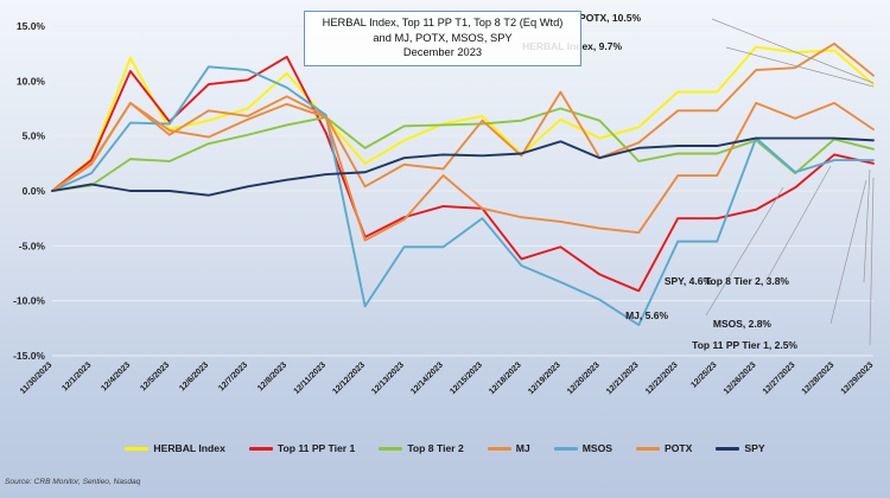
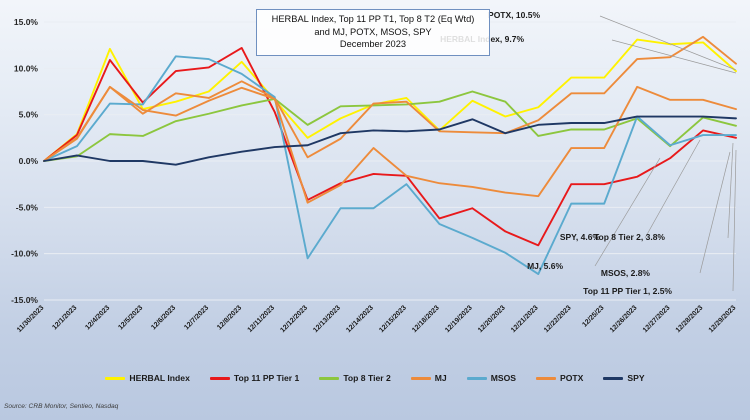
MJ/12/14/2023: 2% -> 6%
MJ/12/19/2023: 9% -> 3%
POTX/12/28/2023: 8% -> 7%
